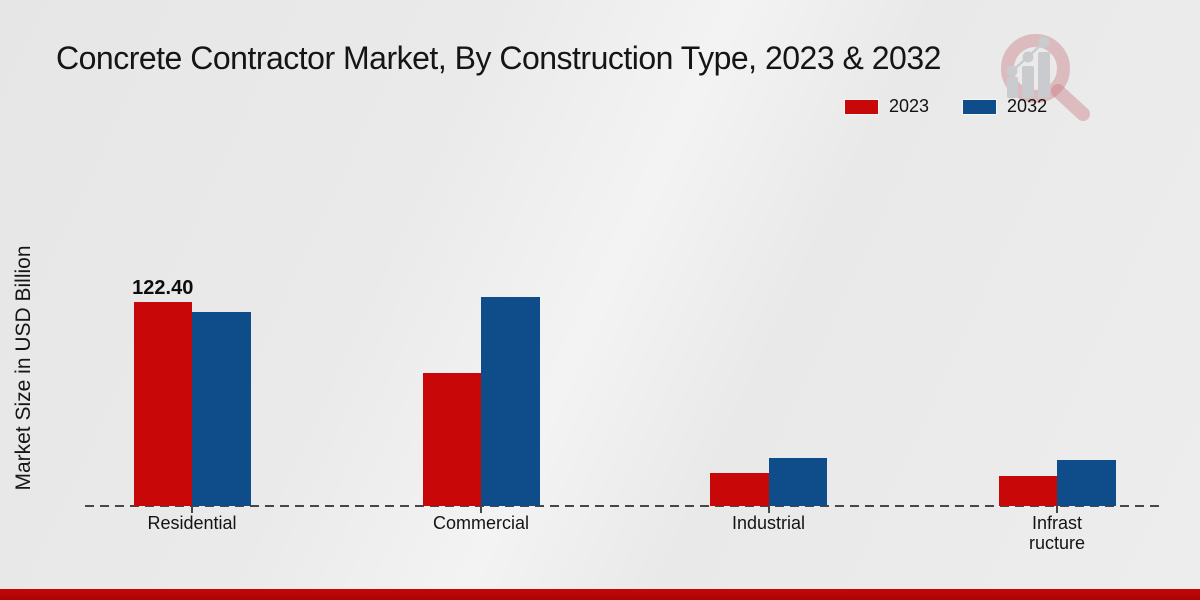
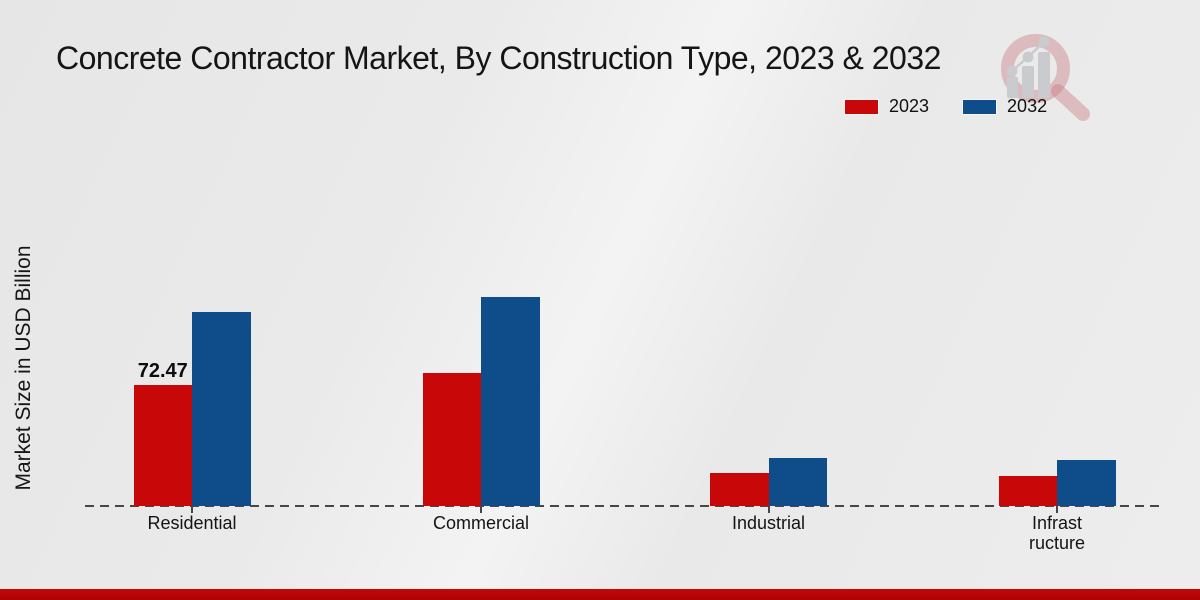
2023/Residential: 122.40 -> 72.47
